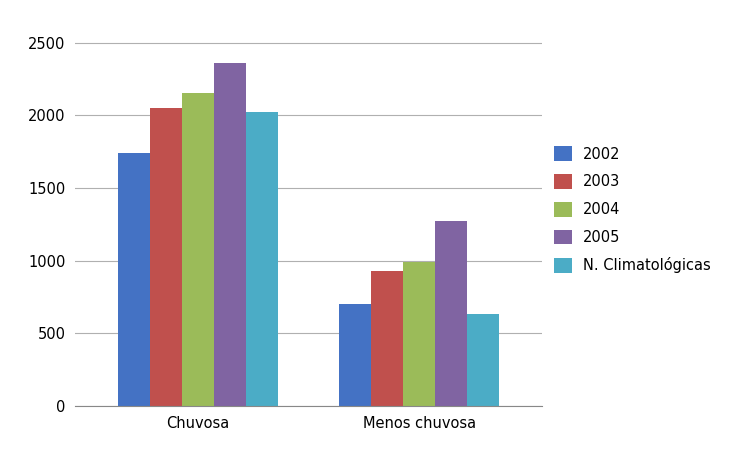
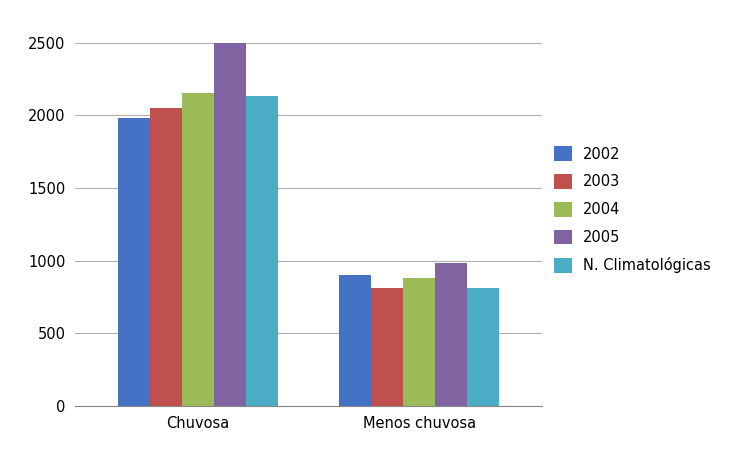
2002/Chuvosa: 1740 -> 1980
2005/Chuvosa: 2360 -> 2500
N. Climatológicas/Chuvosa: 2020 -> 2130
2002/Menos chuvosa: 700 -> 900
2003/Menos chuvosa: 930 -> 810
2004/Menos chuvosa: 990 -> 880
2005/Menos chuvosa: 1270 -> 980
N. Climatológicas/Menos chuvosa: 630 -> 810
